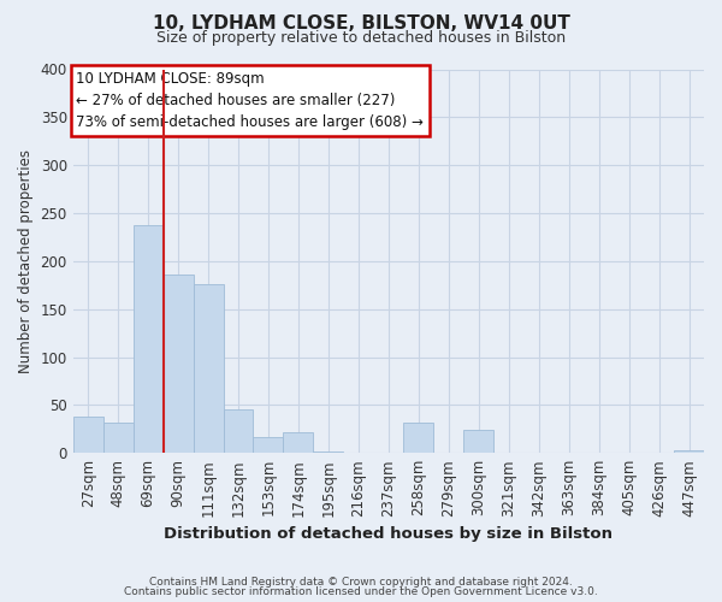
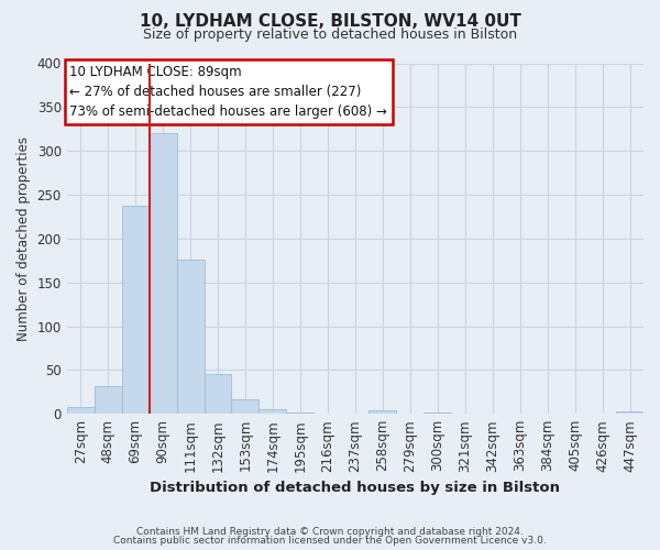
27sqm: 38 -> 8
90sqm: 186 -> 320
174sqm: 22 -> 5
258sqm: 32 -> 4
300sqm: 24 -> 1
